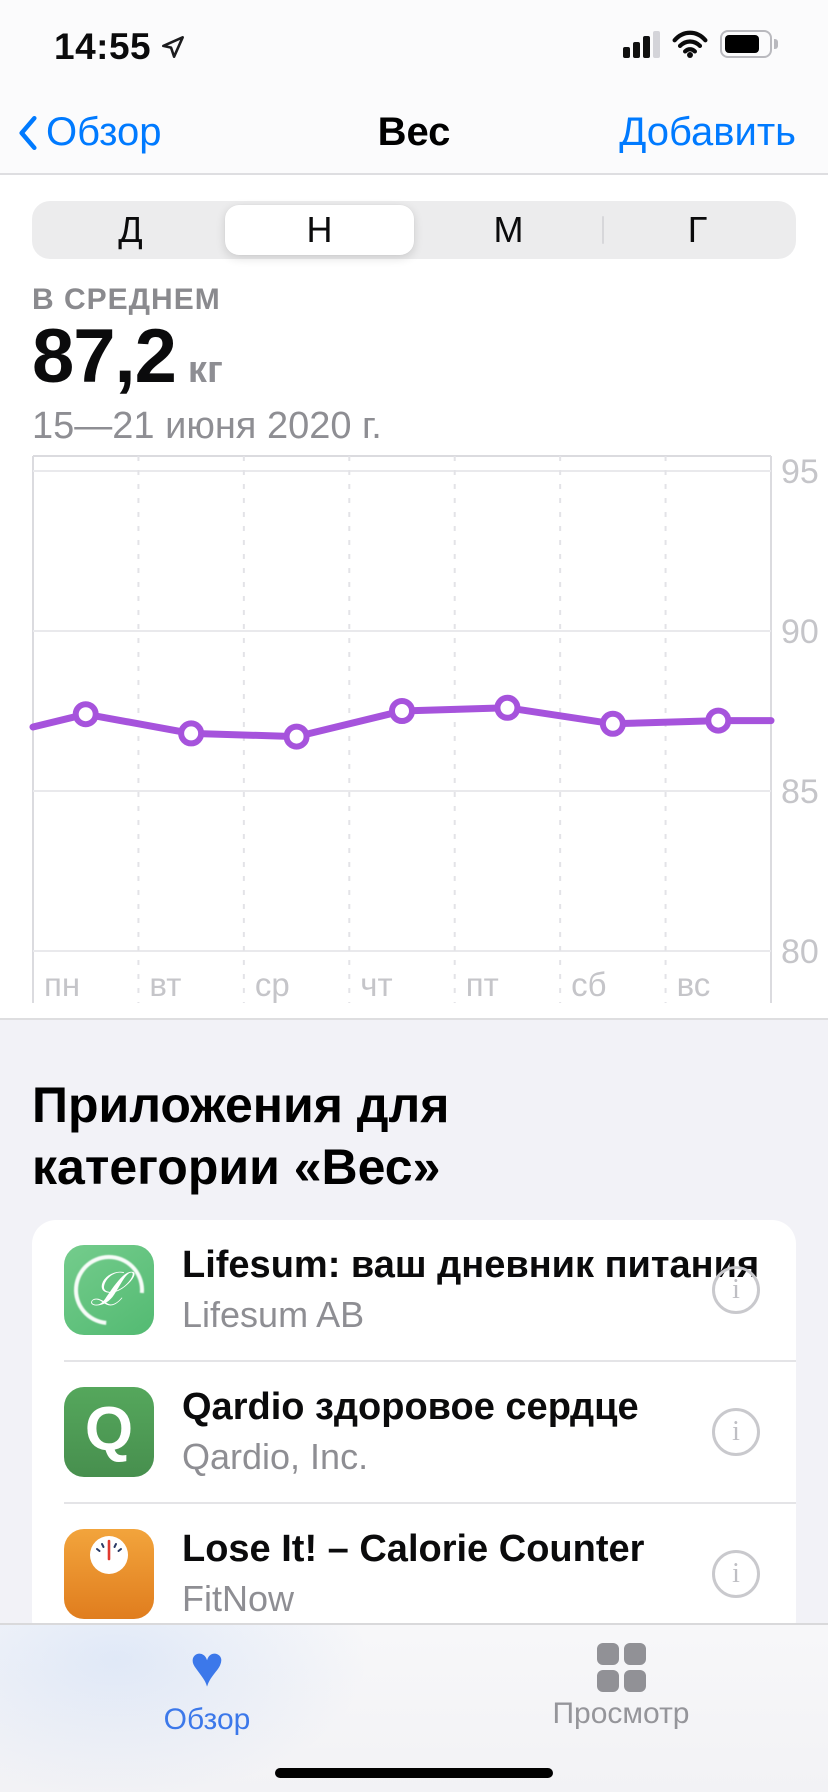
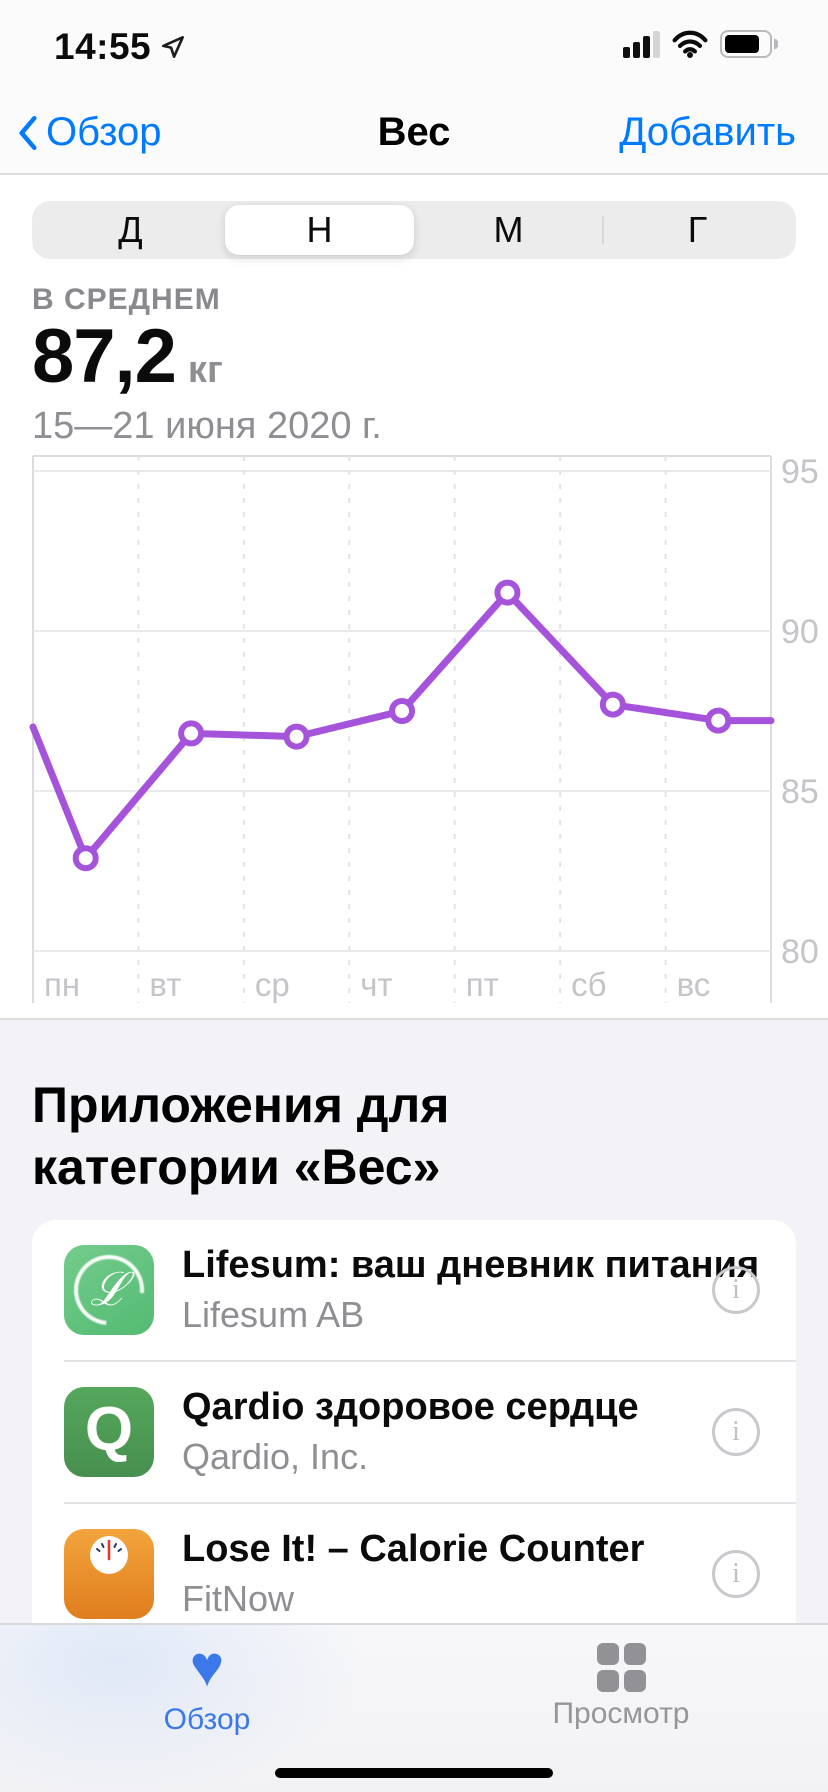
пн: 87.4 -> 82.9
пт: 87.6 -> 91.2
сб: 87.1 -> 87.7
